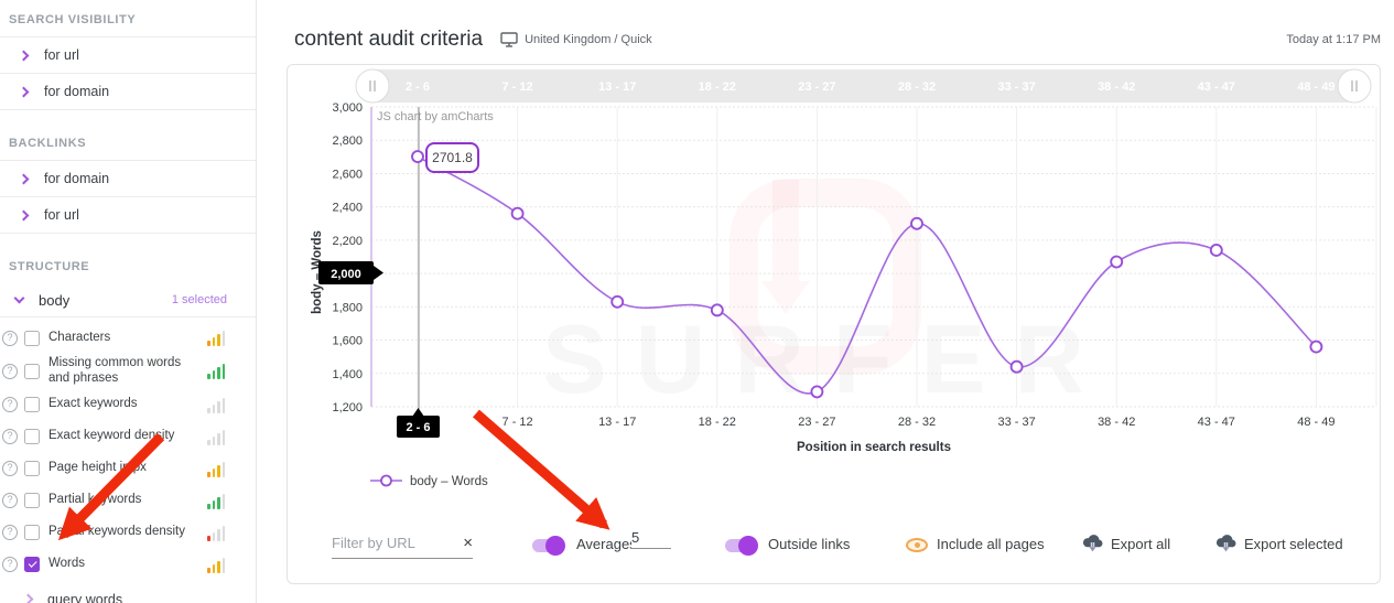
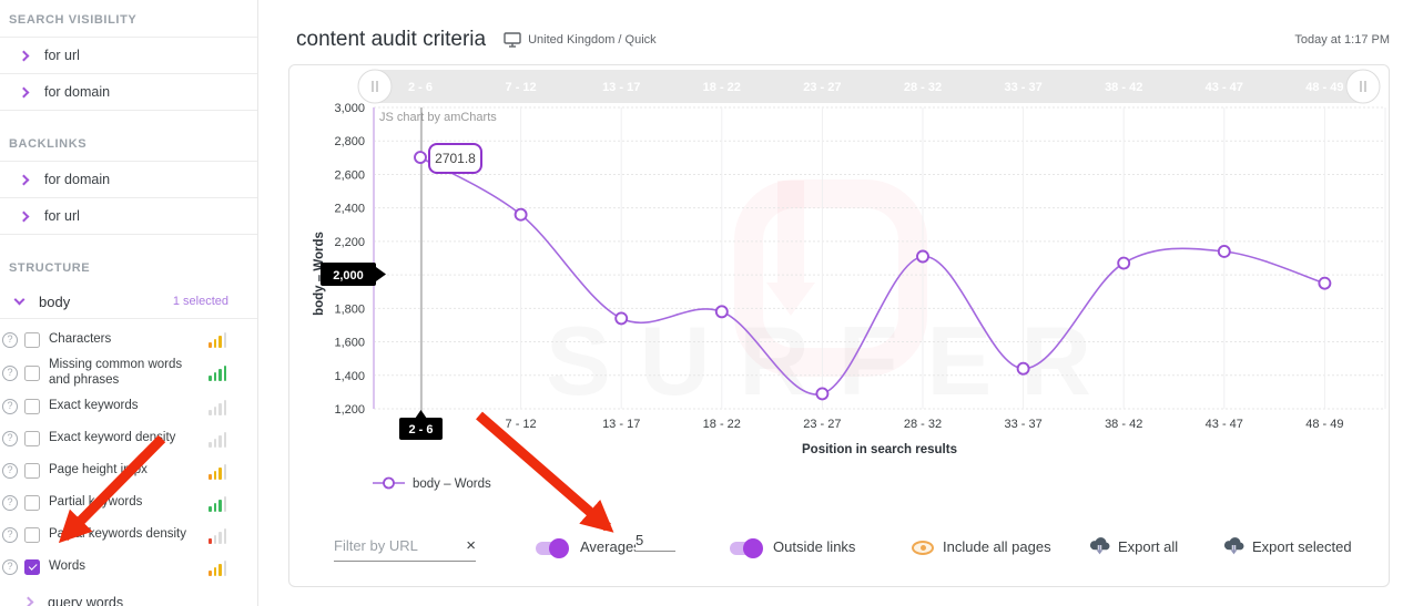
13 - 17: 1830 -> 1740
28 - 32: 2300 -> 2110
48 - 49: 1560 -> 1950
